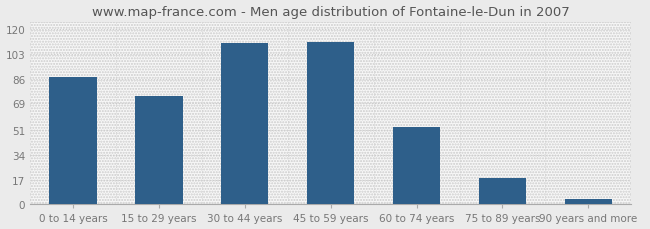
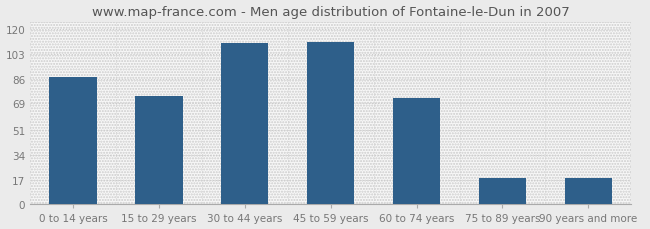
60 to 74 years: 53 -> 73
90 years and more: 4 -> 18
